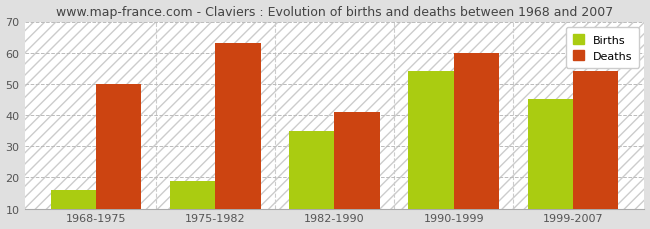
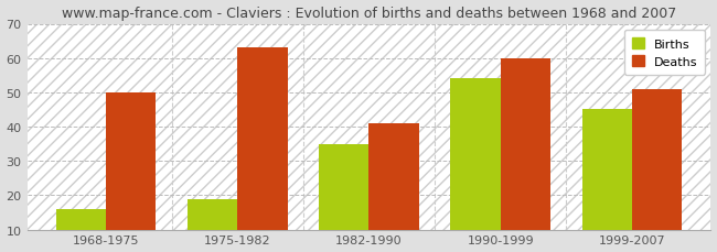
Deaths/1999-2007: 54 -> 51
